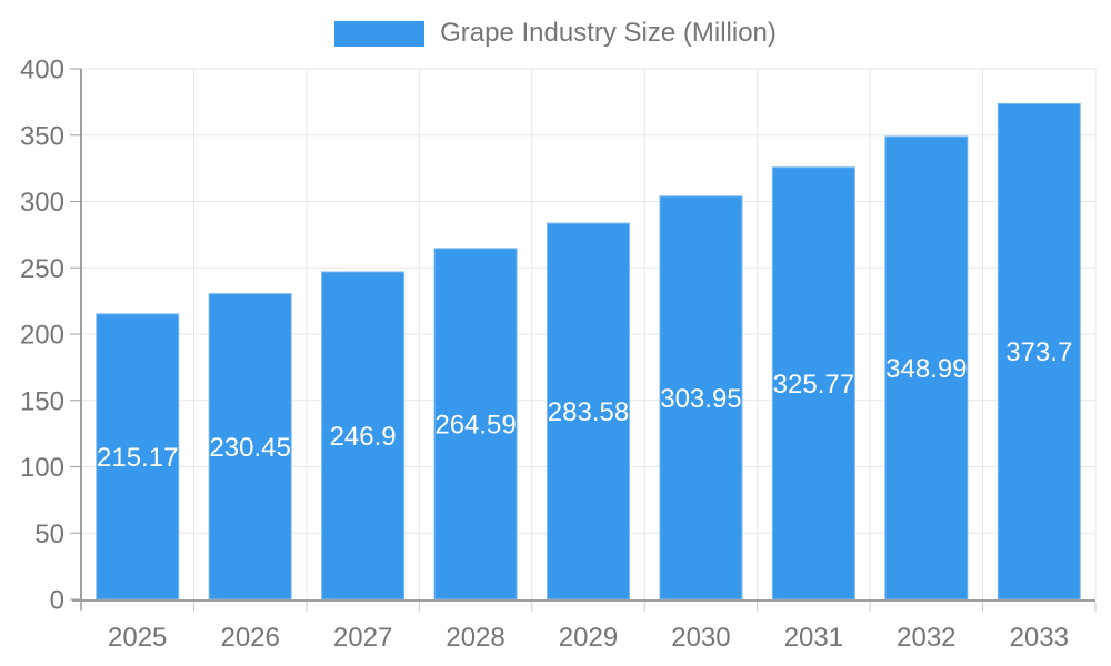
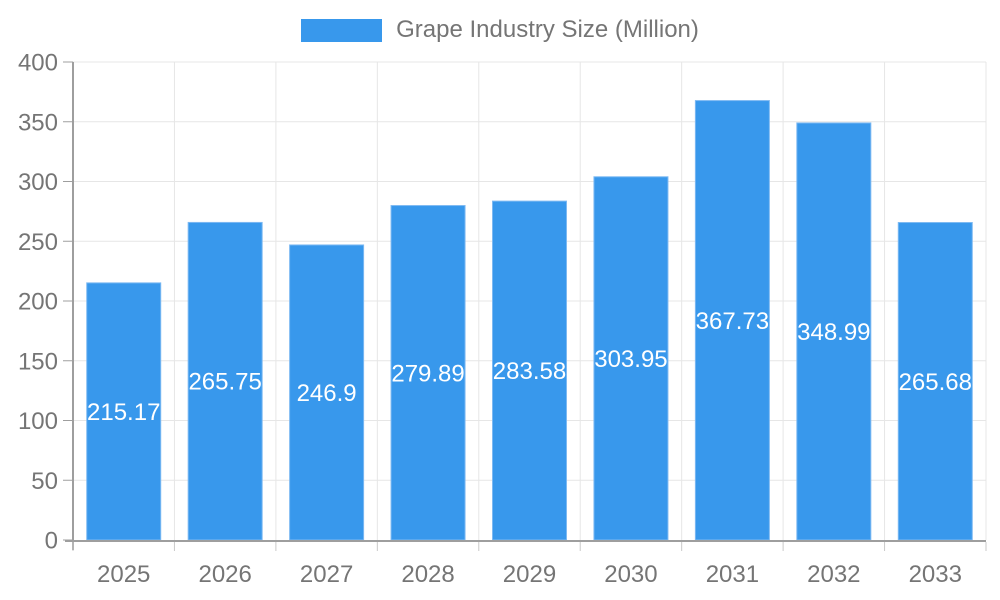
2026: 230.45 -> 265.75
2028: 264.59 -> 279.89
2031: 325.77 -> 367.73
2033: 373.7 -> 265.68
